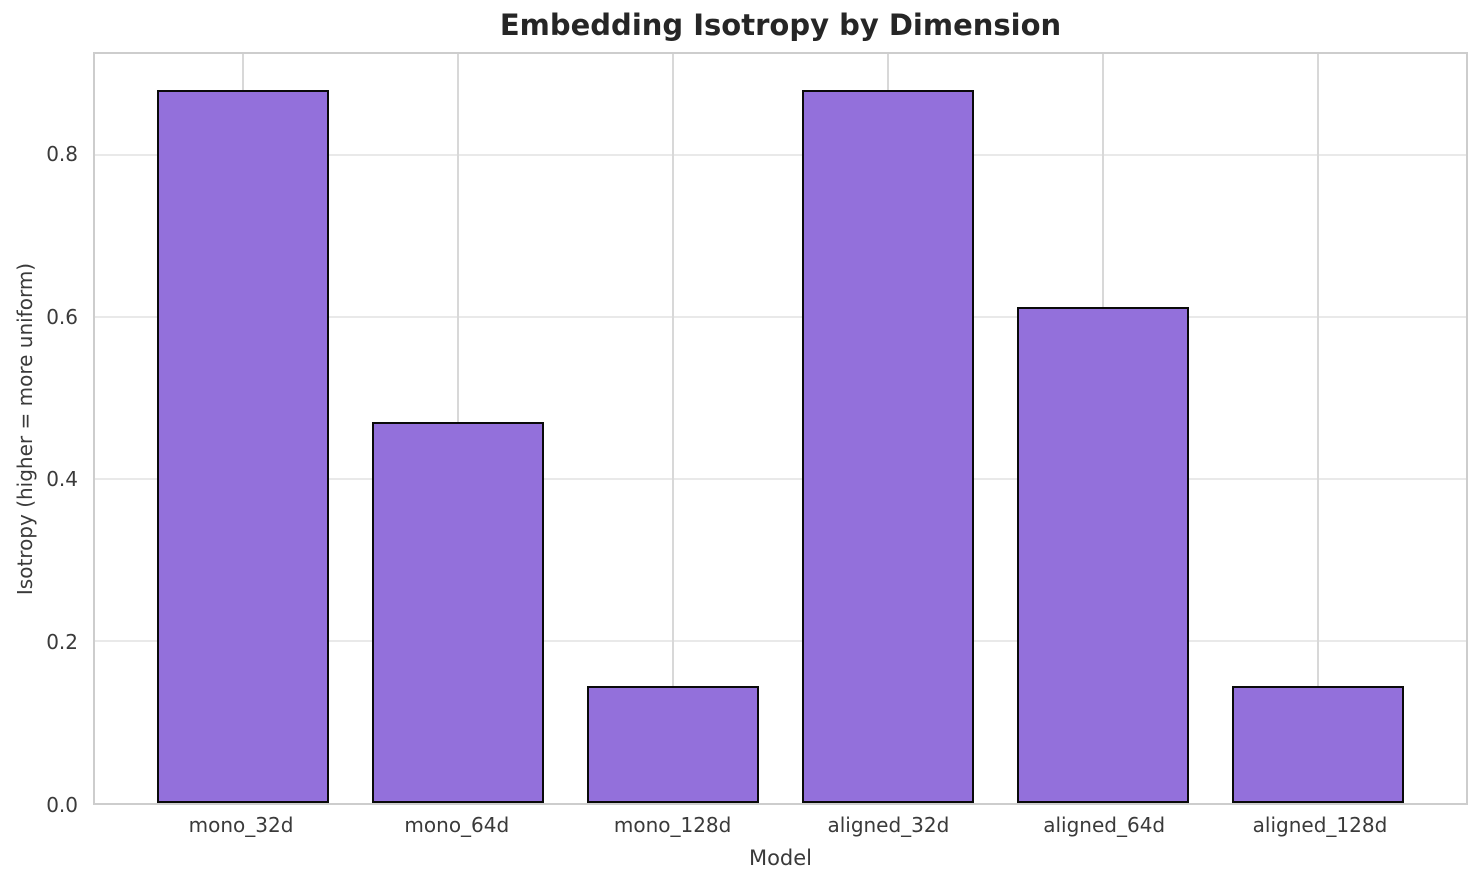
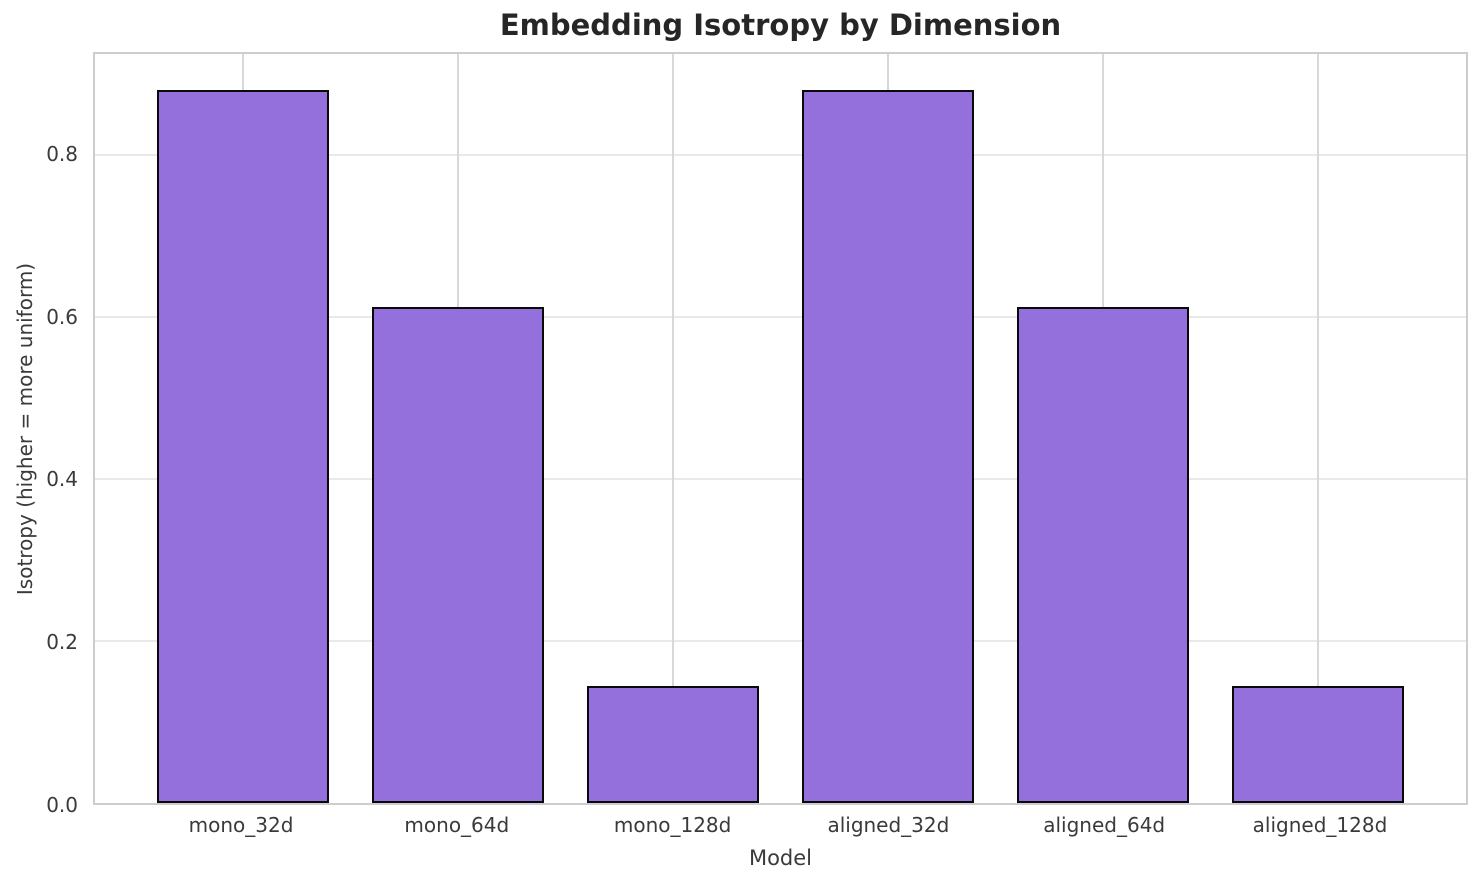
mono_64d: 0.47 -> 0.61
